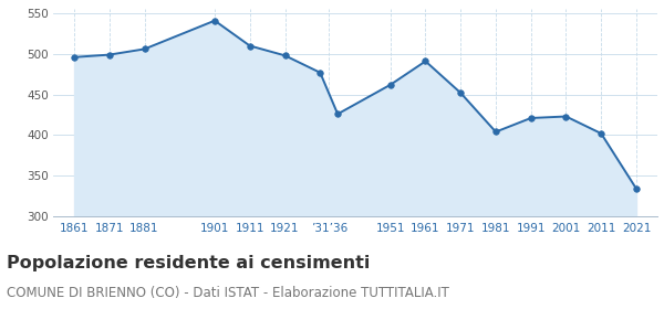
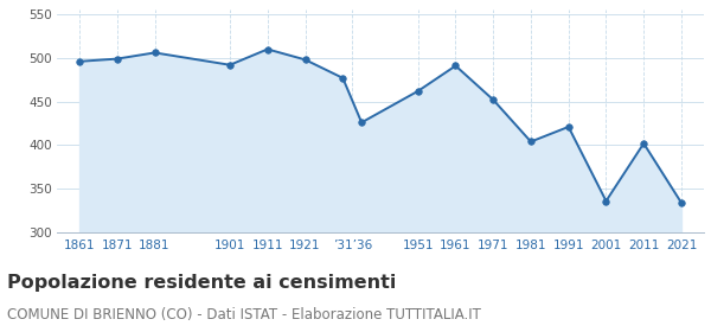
1901: 541 -> 492
2001: 423 -> 336
